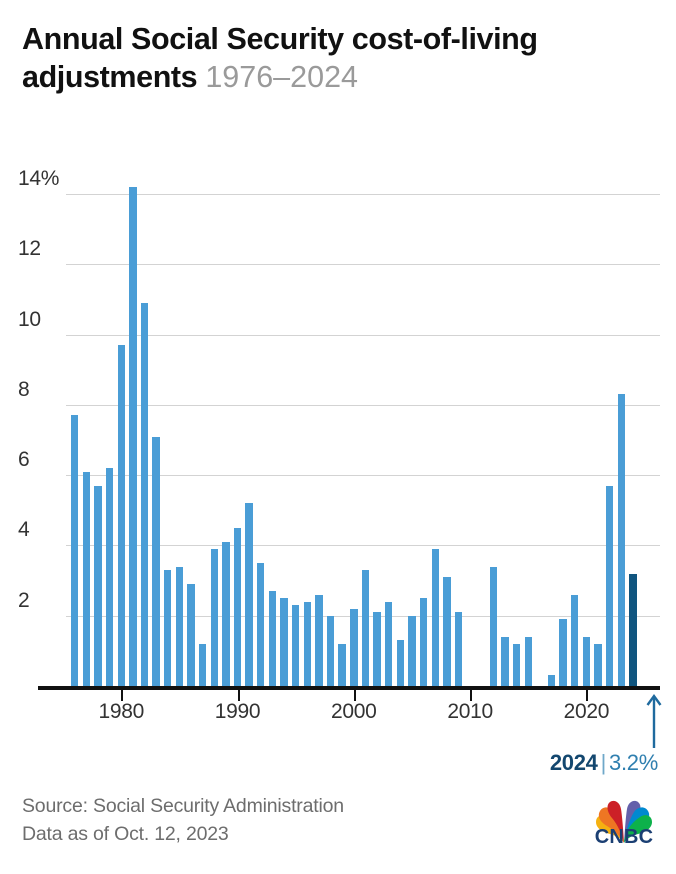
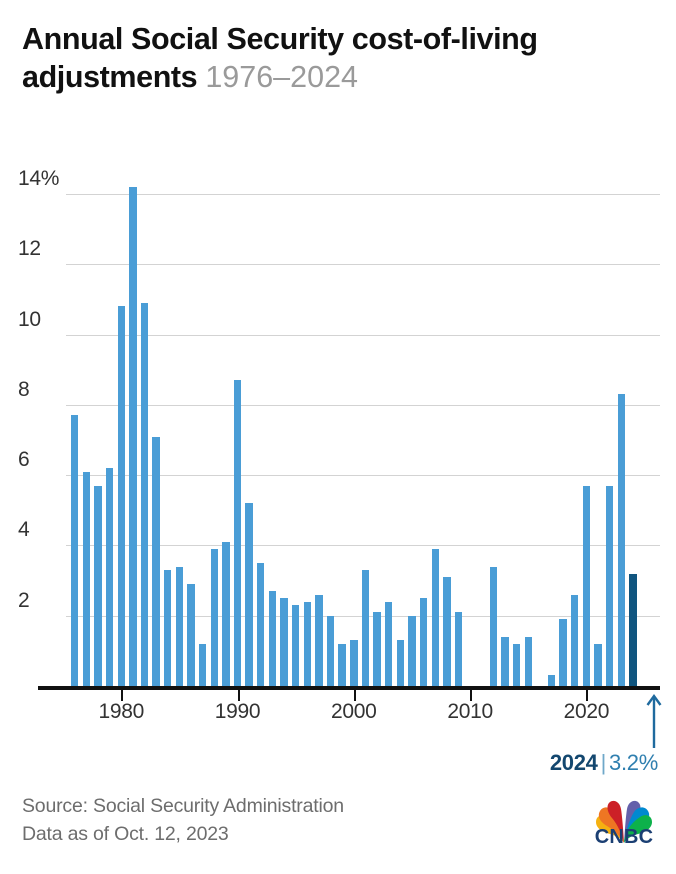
1980: 9.7% -> 10.8%
1990: 4.5% -> 8.7%
2000: 2.2% -> 1.3%
2020: 1.4% -> 5.7%
